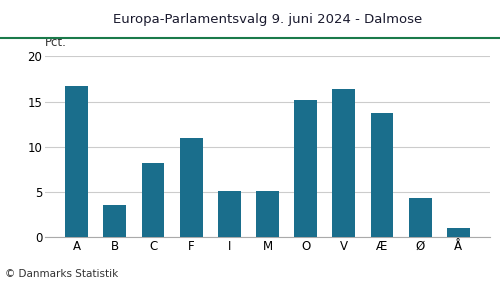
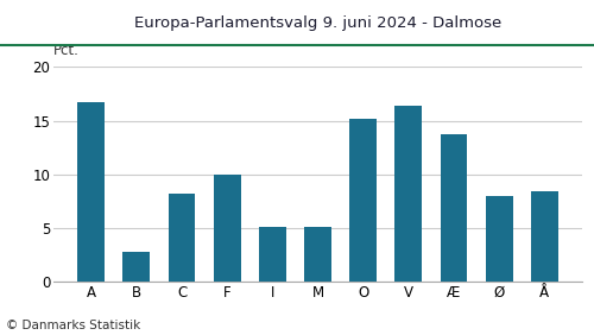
B: 3.5 -> 2.8
F: 11.0 -> 10.0
Ø: 4.3 -> 8.0
Å: 1.0 -> 8.4
